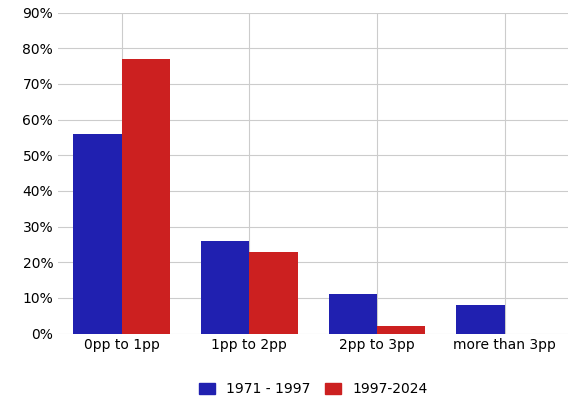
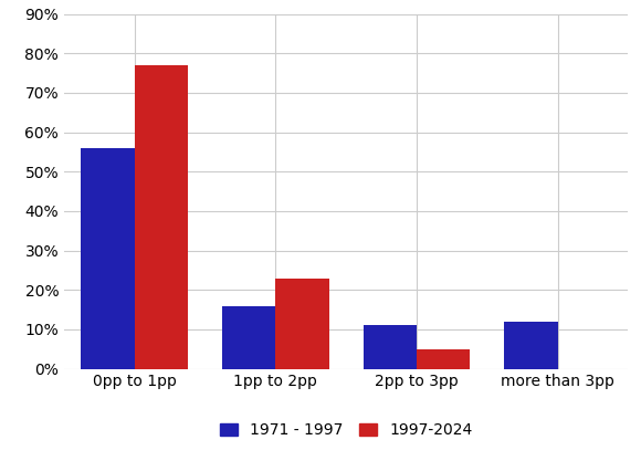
1971 - 1997/1pp to 2pp: 26% -> 16%
1997-2024/2pp to 3pp: 2% -> 5%
1971 - 1997/more than 3pp: 8% -> 12%
